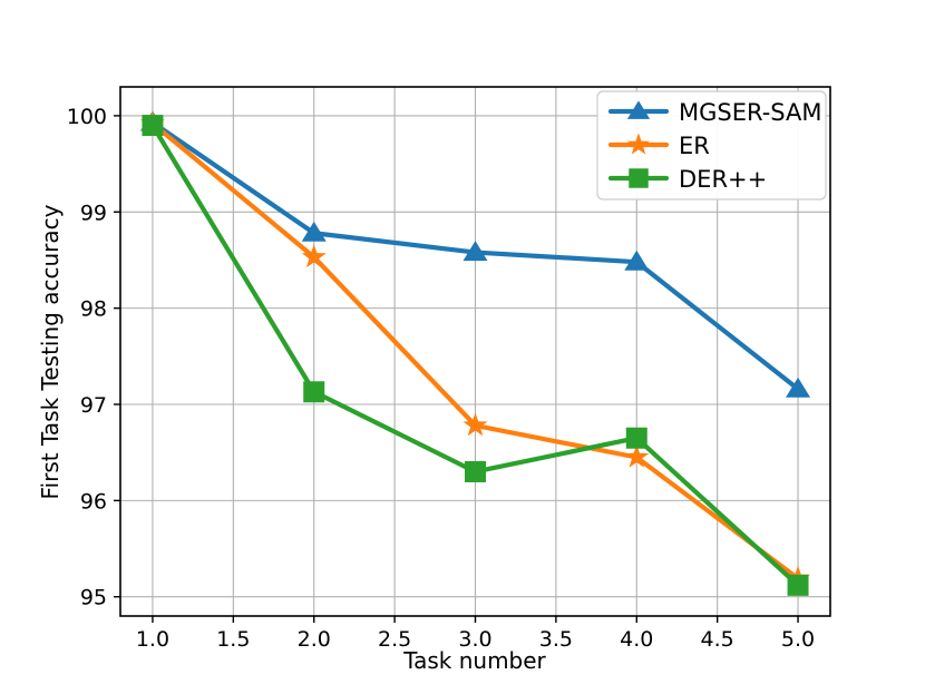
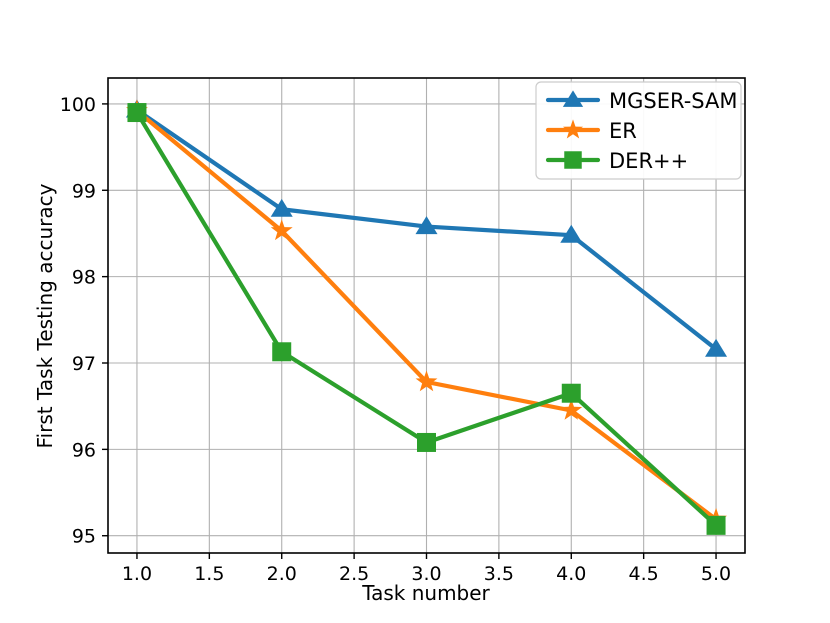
DER++/3.0: 96.3 -> 96.1
